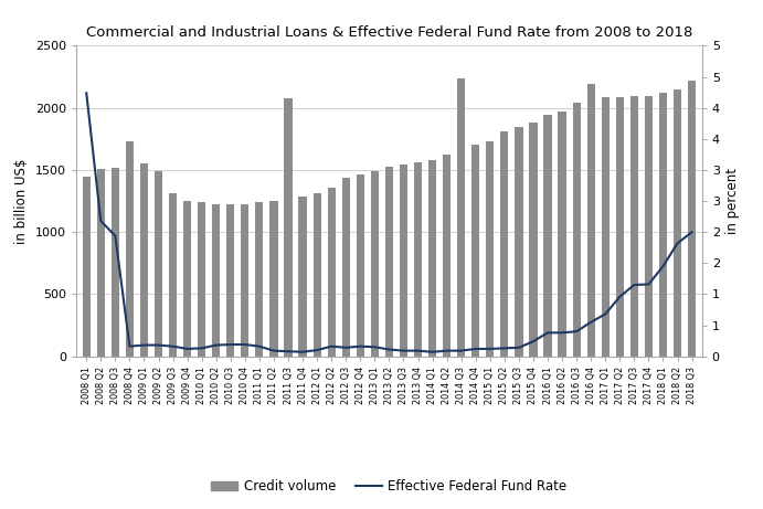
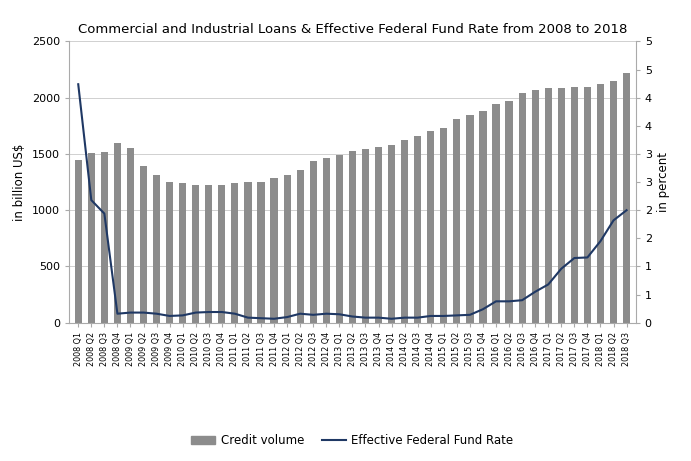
Credit volume/2008 Q4: 1730 -> 1600
Credit volume/2009 Q2: 1490 -> 1390
Credit volume/2011 Q3: 2080 -> 1260
Credit volume/2014 Q3: 2240 -> 1660
Credit volume/2016 Q4: 2190 -> 2060
